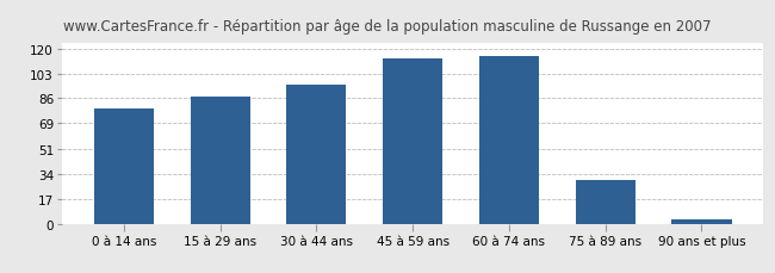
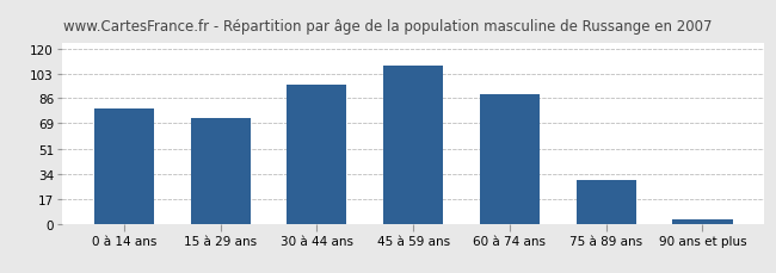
15 à 29 ans: 87 -> 72
45 à 59 ans: 113 -> 108
60 à 74 ans: 115 -> 89
